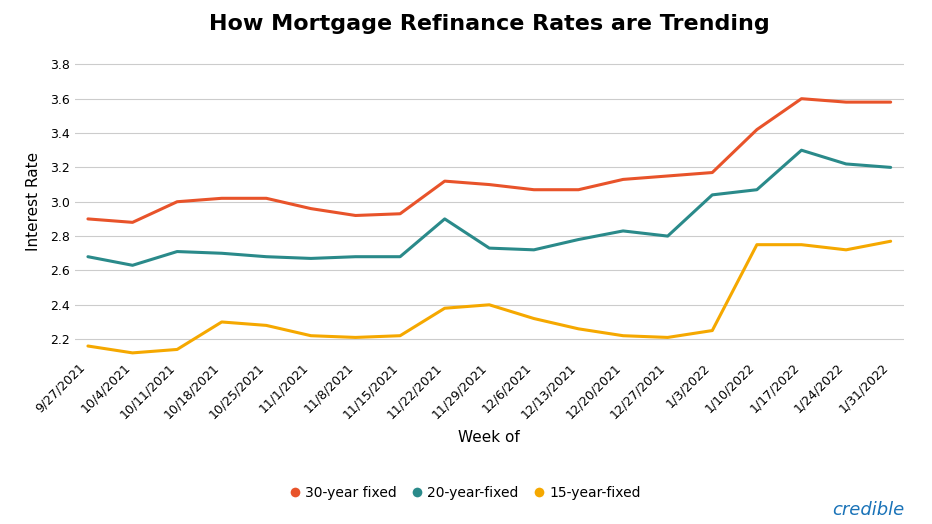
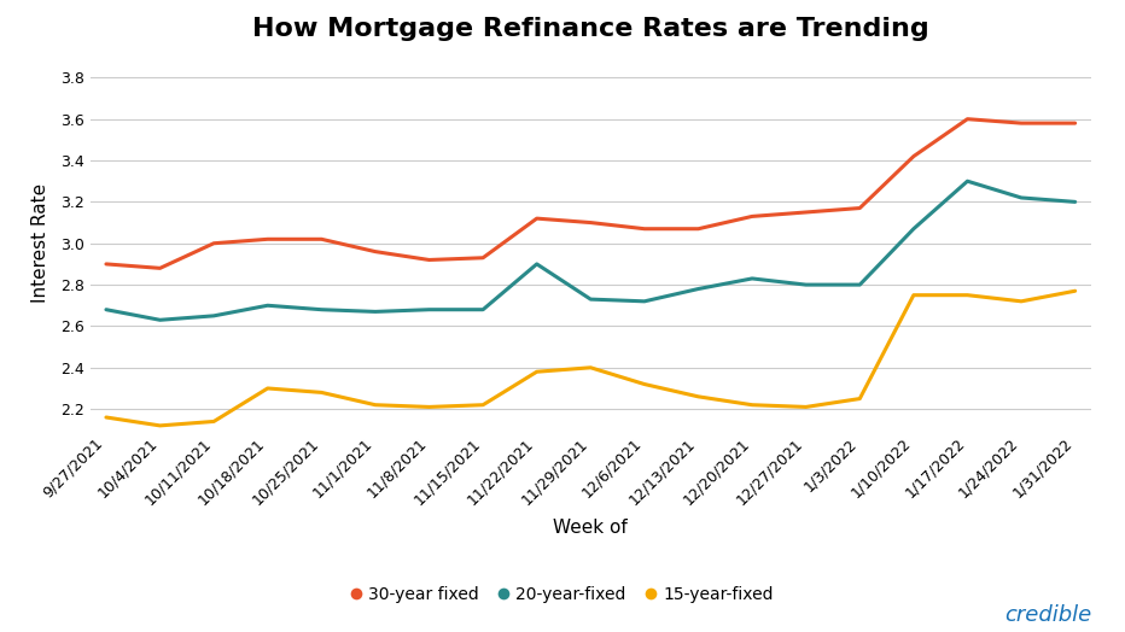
20-year-fixed/10/11/2021: 2.71 -> 2.65
20-year-fixed/1/3/2022: 3.04 -> 2.80
